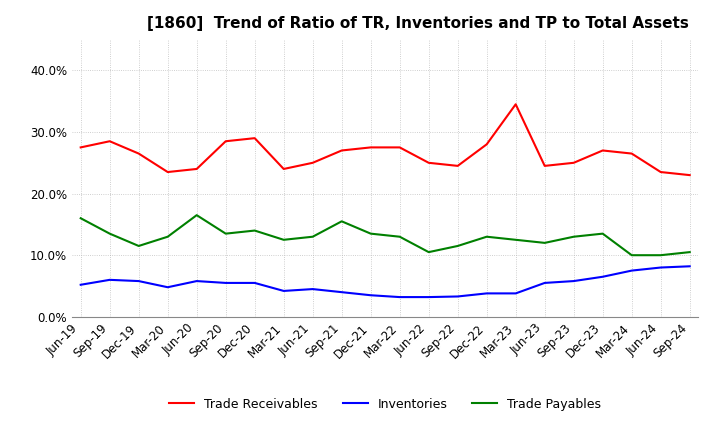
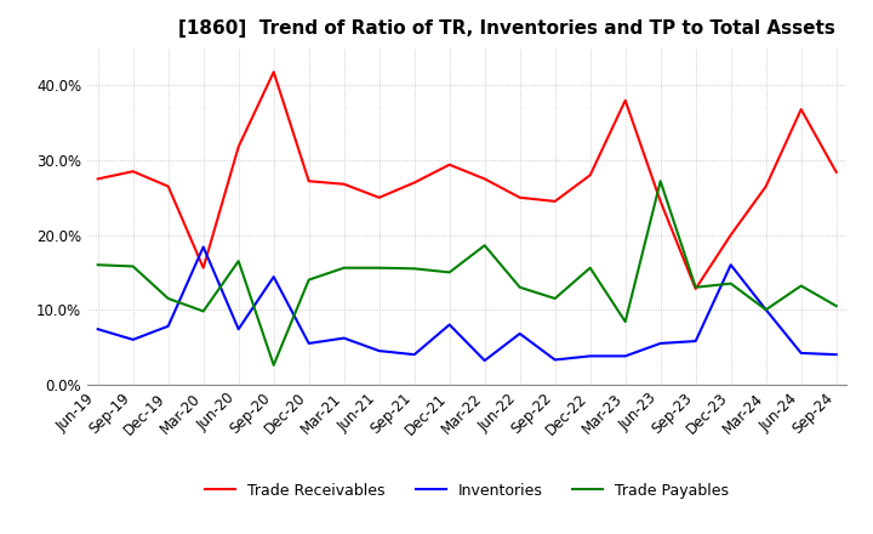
Inventories/Jun-19: 5.2% -> 7.4%
Trade Payables/Sep-19: 13.5% -> 15.8%
Inventories/Dec-19: 5.8% -> 7.8%
Trade Receivables/Mar-20: 23.5% -> 15.6%
Inventories/Mar-20: 4.8% -> 18.4%
Trade Payables/Mar-20: 13.0% -> 9.8%
Trade Receivables/Jun-20: 24.0% -> 31.8%
Inventories/Jun-20: 5.8% -> 7.4%
Trade Receivables/Sep-20: 28.5% -> 41.8%
Inventories/Sep-20: 5.5% -> 14.4%
Trade Payables/Sep-20: 13.5% -> 2.6%
Trade Receivables/Dec-20: 29.0% -> 27.2%
Trade Receivables/Mar-21: 24.0% -> 26.8%
Inventories/Mar-21: 4.2% -> 6.2%
Trade Payables/Mar-21: 12.5% -> 15.6%
Trade Payables/Jun-21: 13.0% -> 15.6%
Trade Receivables/Dec-21: 27.5% -> 29.4%
Inventories/Dec-21: 3.5% -> 8.0%
Trade Payables/Dec-21: 13.5% -> 15.0%
Trade Payables/Mar-22: 13.0% -> 18.6%
Inventories/Jun-22: 3.2% -> 6.8%
Trade Payables/Jun-22: 10.5% -> 13.0%
Trade Payables/Dec-22: 13.0% -> 15.6%
Trade Receivables/Mar-23: 34.5% -> 38.0%
Trade Payables/Mar-23: 12.5% -> 8.4%
Trade Payables/Jun-23: 12.0% -> 27.2%
Trade Receivables/Sep-23: 25.0% -> 12.8%
Trade Receivables/Dec-23: 27.0% -> 20.0%
Inventories/Dec-23: 6.5% -> 16.0%
Inventories/Mar-24: 7.5% -> 10.0%
Trade Receivables/Jun-24: 23.5% -> 36.8%
Inventories/Jun-24: 8.0% -> 4.2%
Trade Payables/Jun-24: 10.0% -> 13.2%
Trade Receivables/Sep-24: 23.0% -> 28.4%
Inventories/Sep-24: 8.2% -> 4.0%
